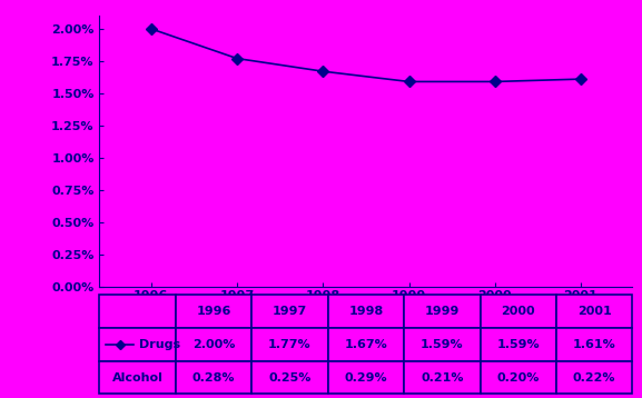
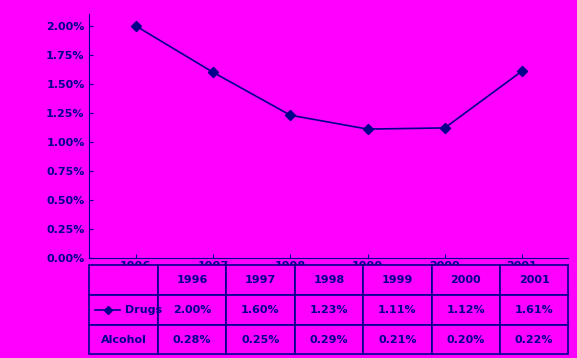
1997: 1.77% -> 1.60%
1998: 1.67% -> 1.23%
1999: 1.59% -> 1.11%
2000: 1.59% -> 1.12%
